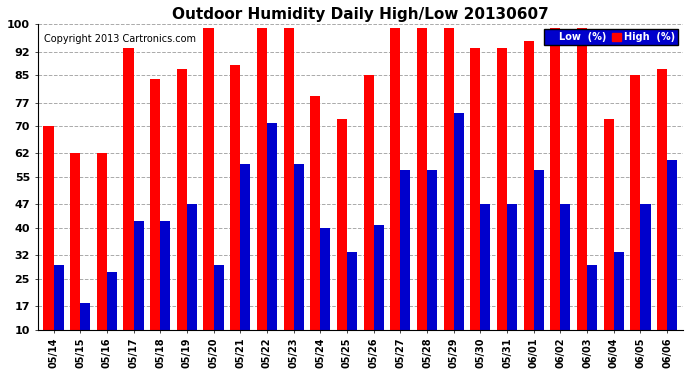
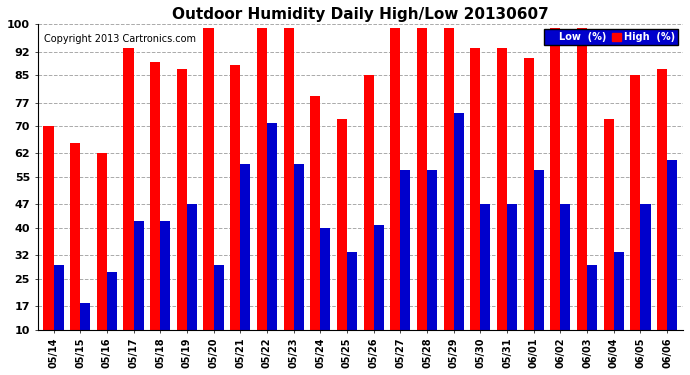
High (%)/05/15: 62 -> 65
High (%)/05/18: 84 -> 89
High (%)/06/01: 95 -> 90
